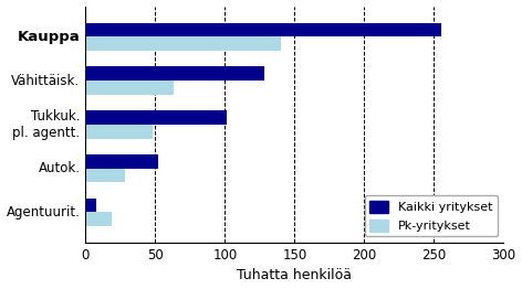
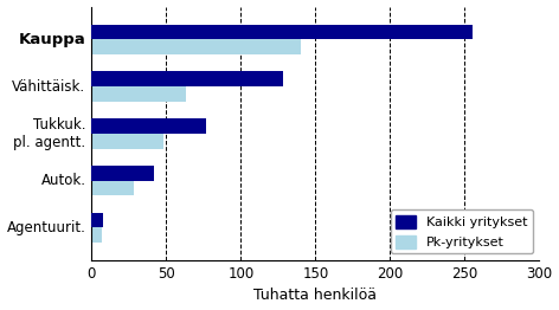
Kaikki yritykset/Tukkuk. pl. agentt.: 101 -> 77
Kaikki yritykset/Autok.: 52 -> 42
Pk-yritykset/Agentuurit.: 19 -> 7
